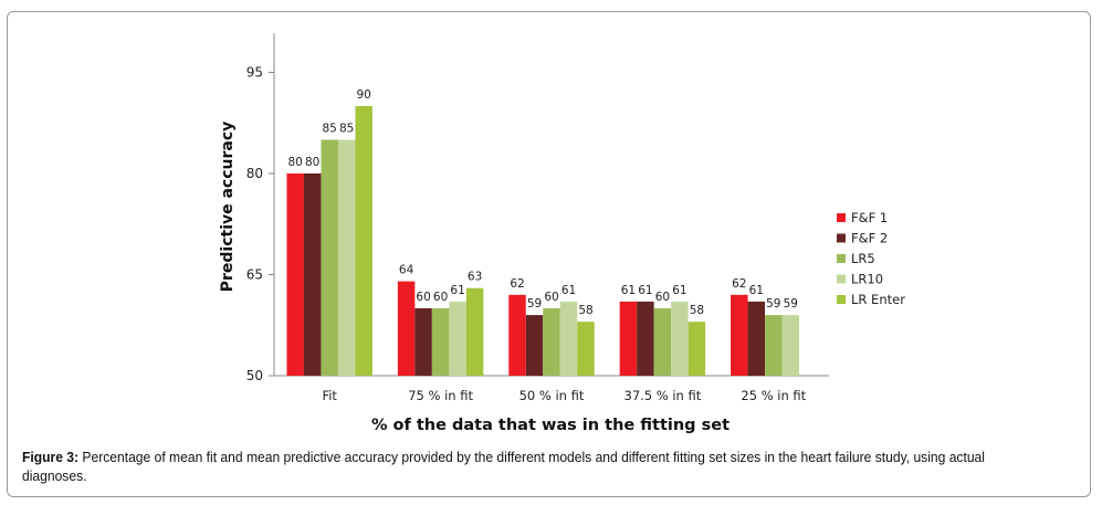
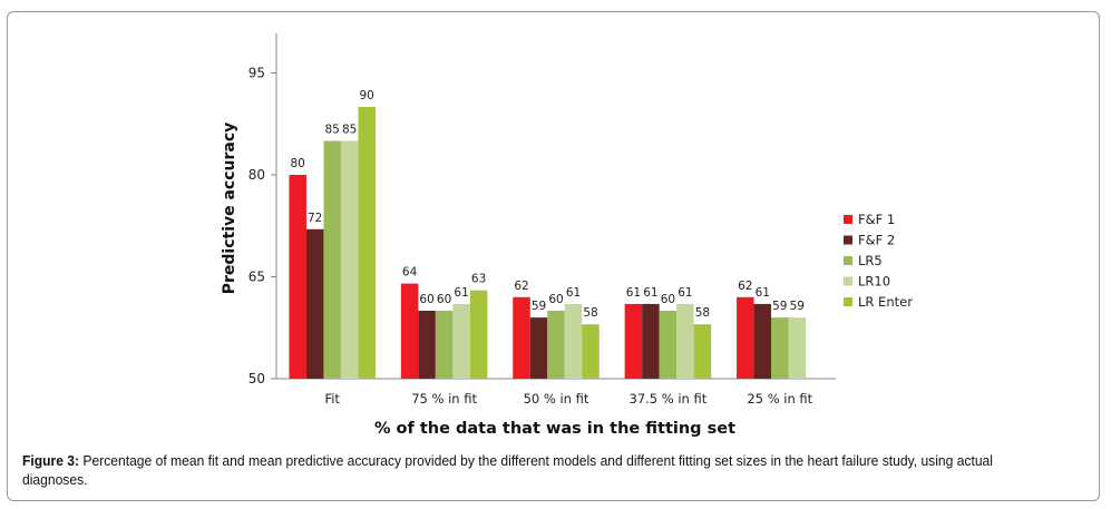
F&F 2/Fit: 80 -> 72
